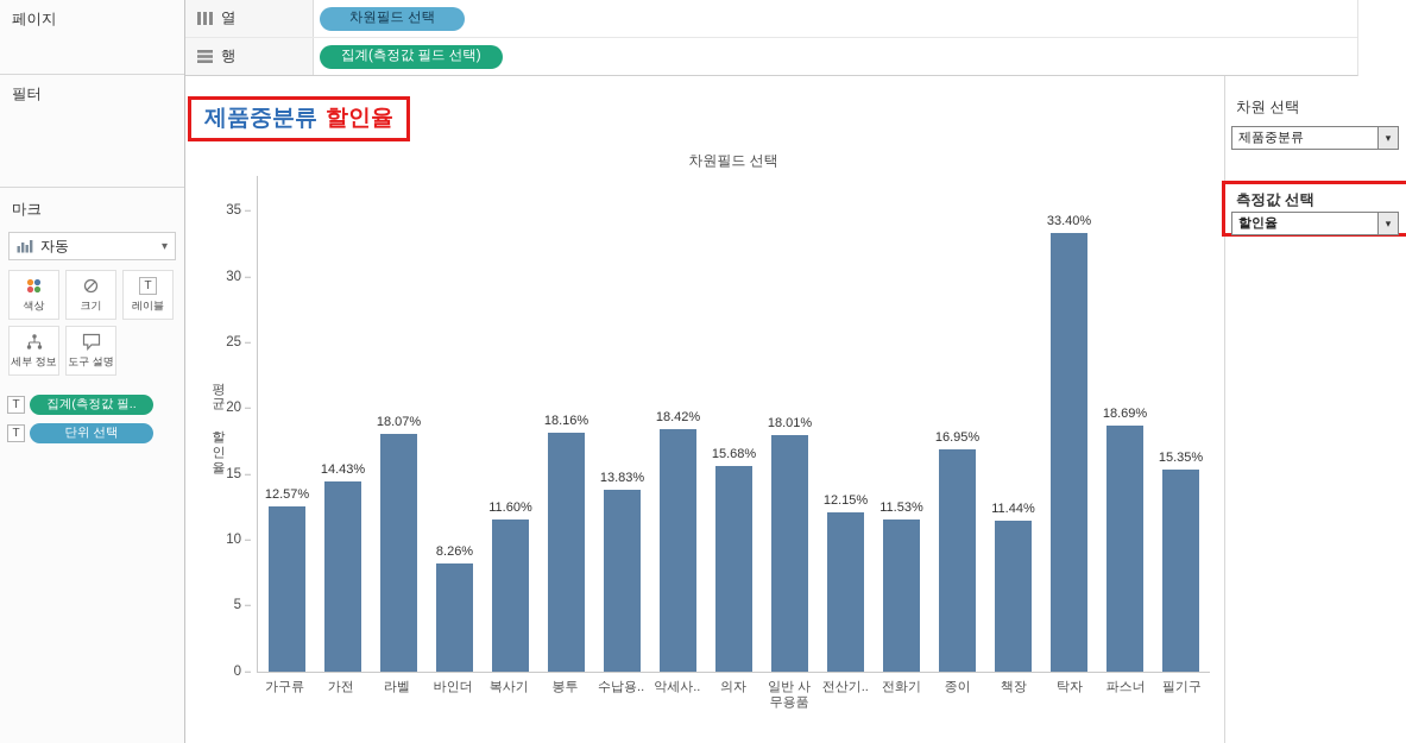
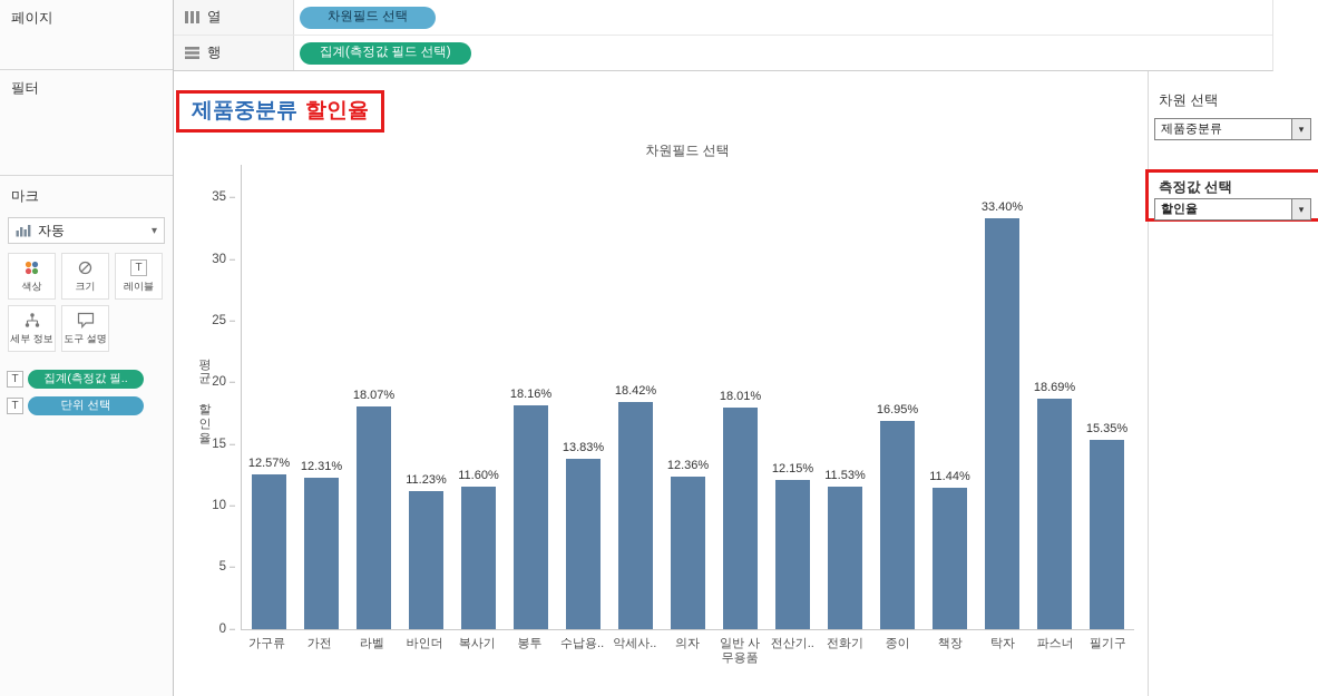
가전: 14.43% -> 12.31%
바인더: 8.26% -> 11.23%
의자: 15.68% -> 12.36%
